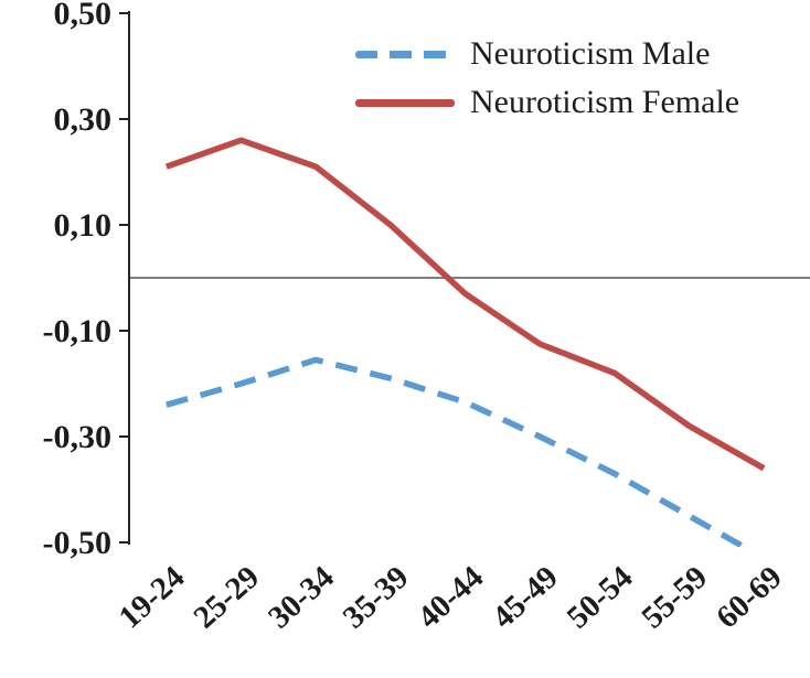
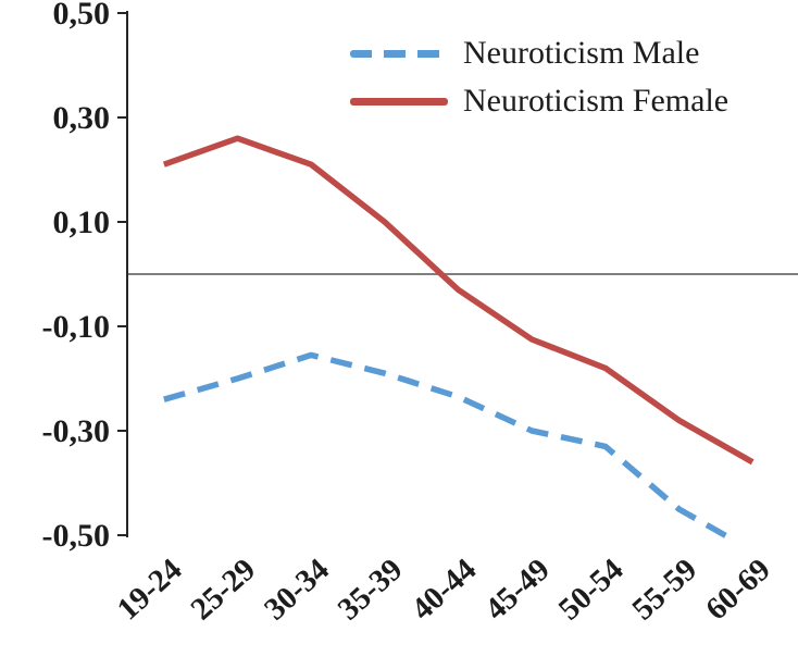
Neuroticism Male/50-54: -0,37 -> -0,33
